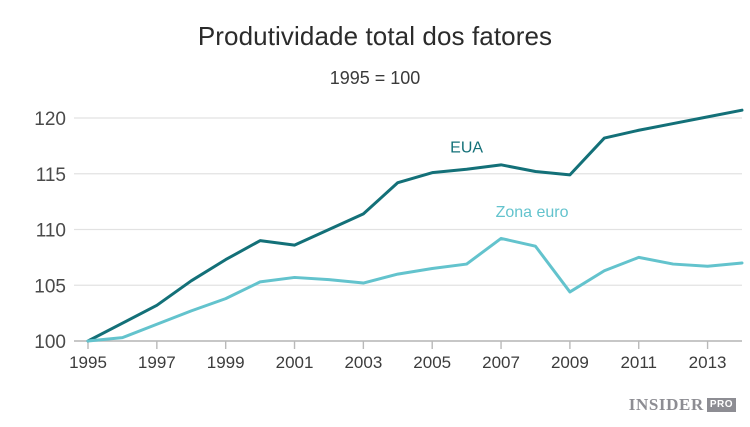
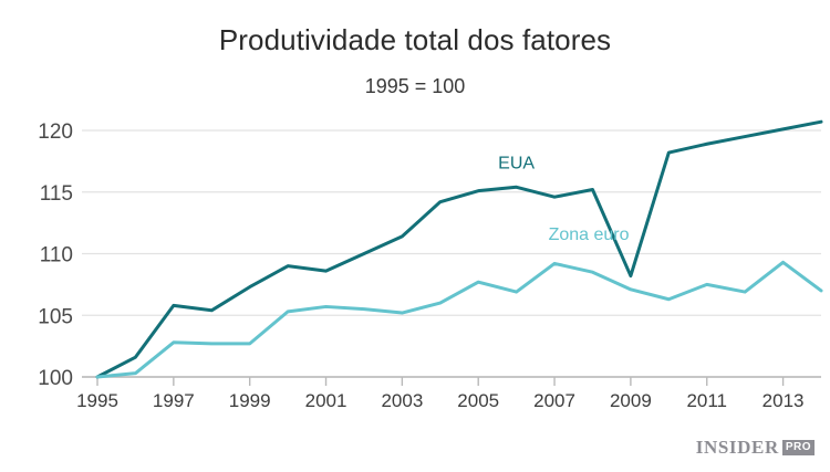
EUA/1997: 103.2 -> 105.8
Zona euro/1997: 101.5 -> 102.8
Zona euro/1999: 103.8 -> 102.7
Zona euro/2005: 106.5 -> 107.7
EUA/2007: 115.8 -> 114.6
EUA/2009: 114.9 -> 108.2
Zona euro/2009: 104.4 -> 107.1
Zona euro/2013: 106.7 -> 109.3
